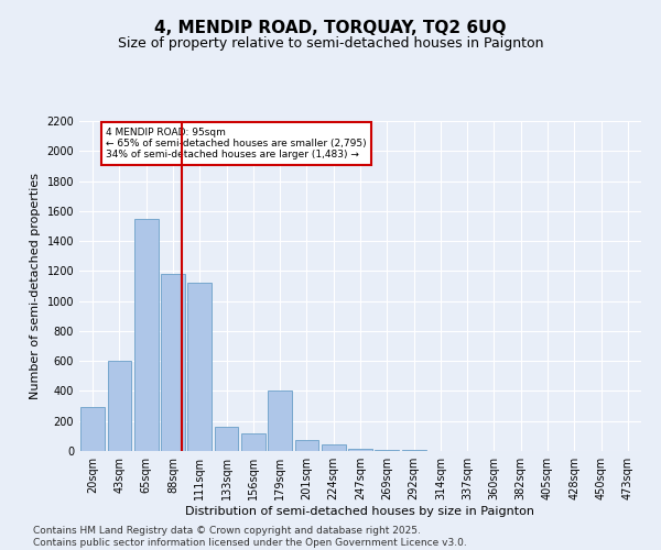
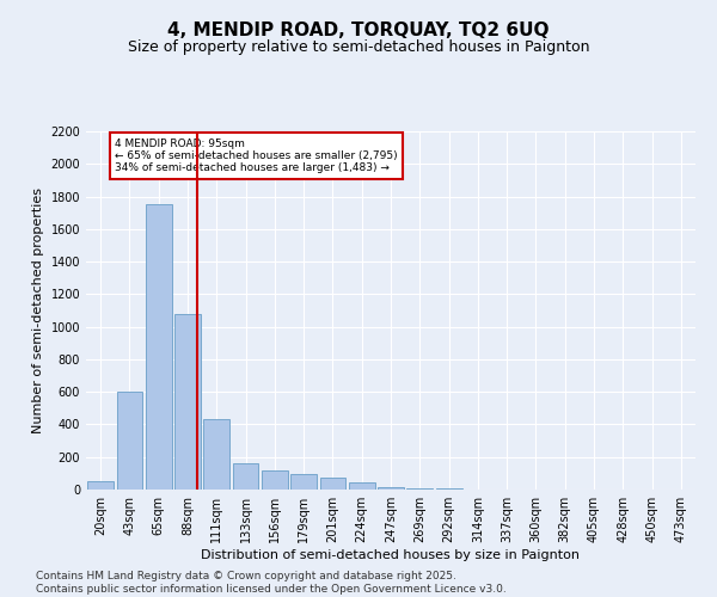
20sqm: 290 -> 50
65sqm: 1550 -> 1750
88sqm: 1180 -> 1080
111sqm: 1120 -> 430
179sqm: 400 -> 100
